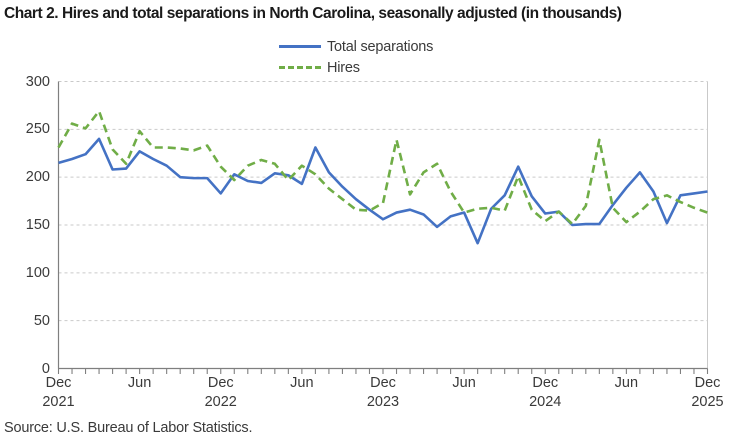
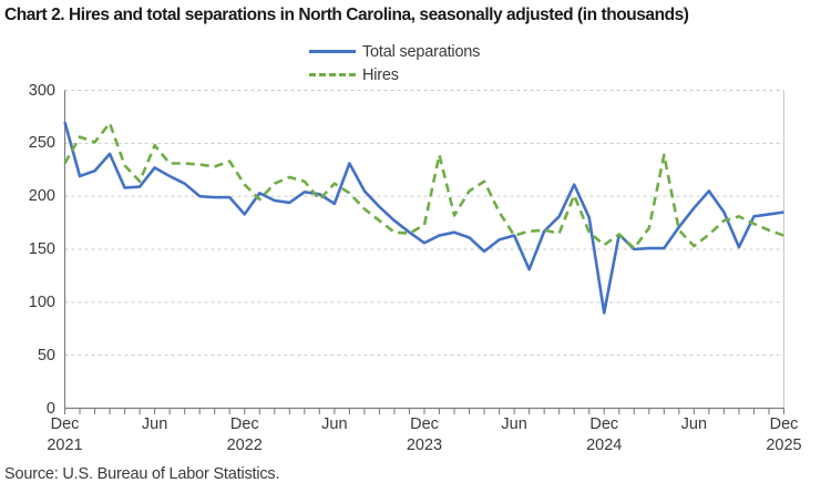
Total separations/Dec 2021: 220 -> 270
Total separations/Dec 2024: 160 -> 90
